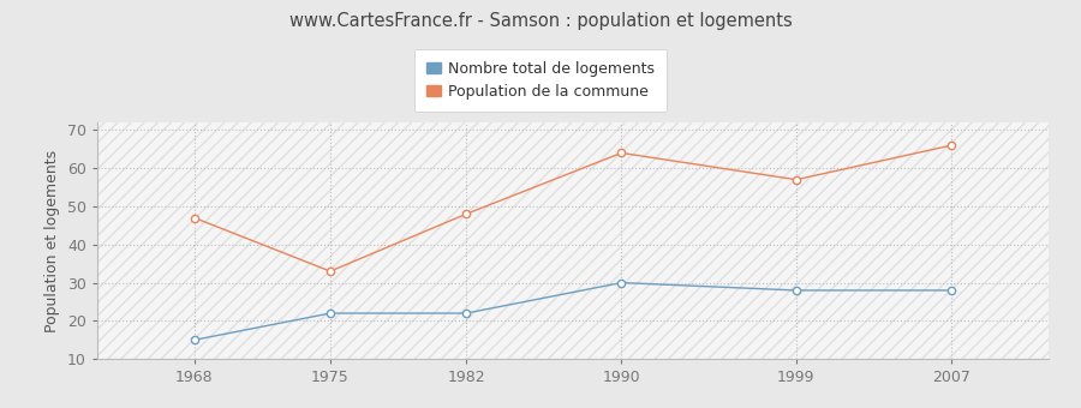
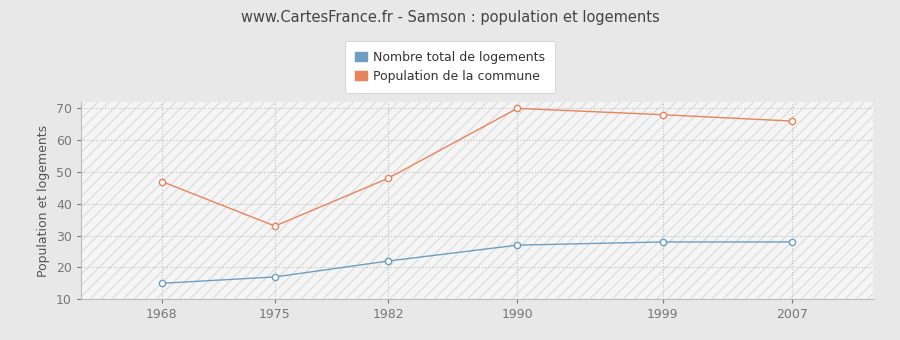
Nombre total de logements/1975: 22 -> 17
Nombre total de logements/1990: 30 -> 27
Population de la commune/1990: 64 -> 70
Population de la commune/1999: 57 -> 68
